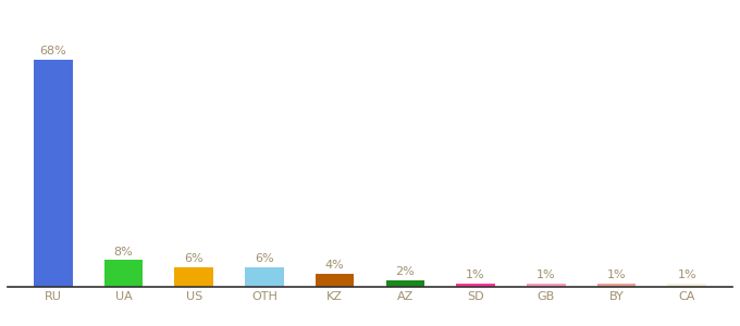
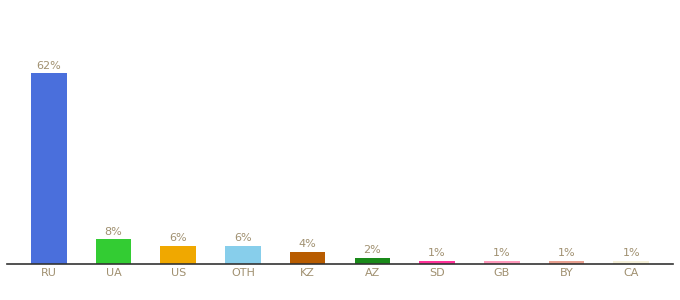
RU: 68% -> 62%
